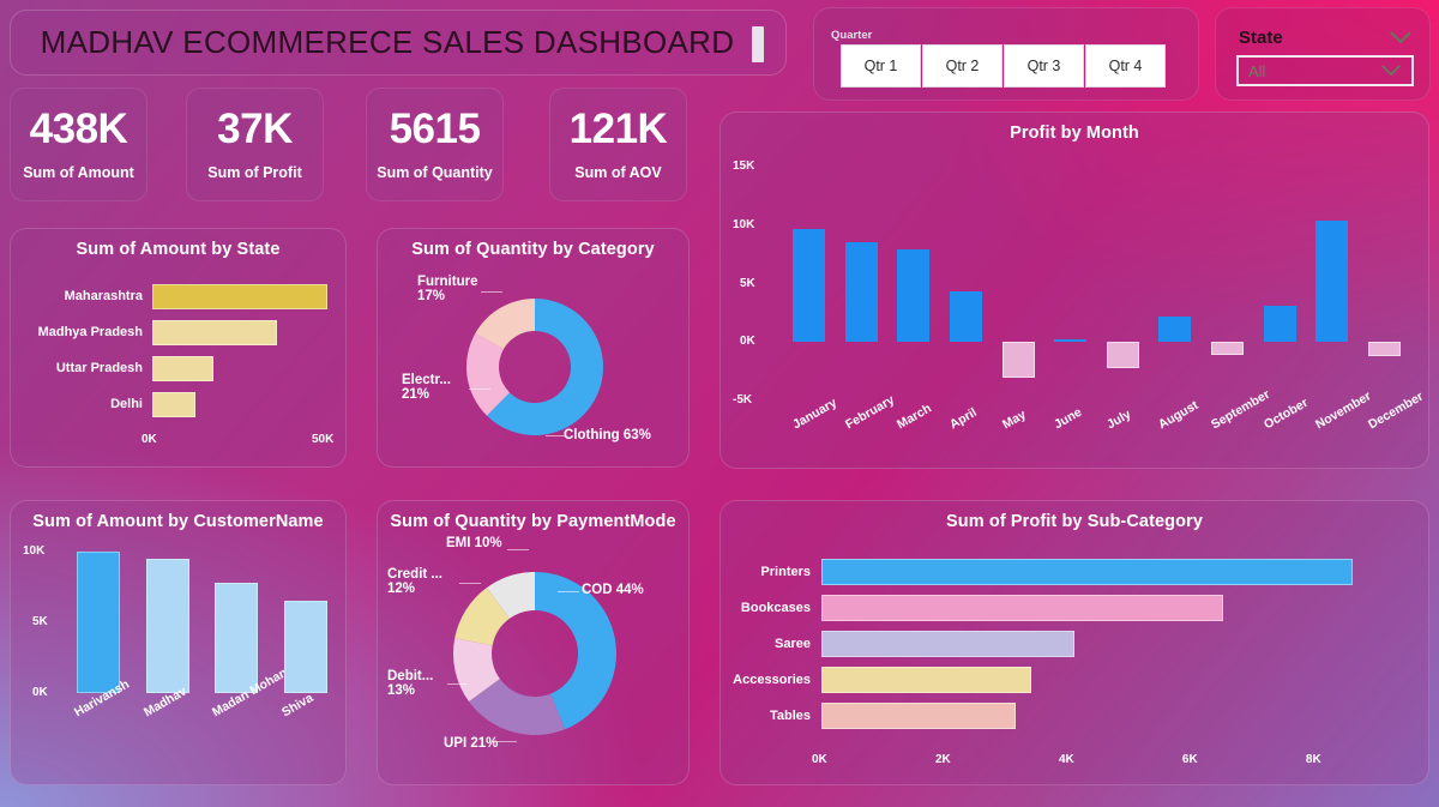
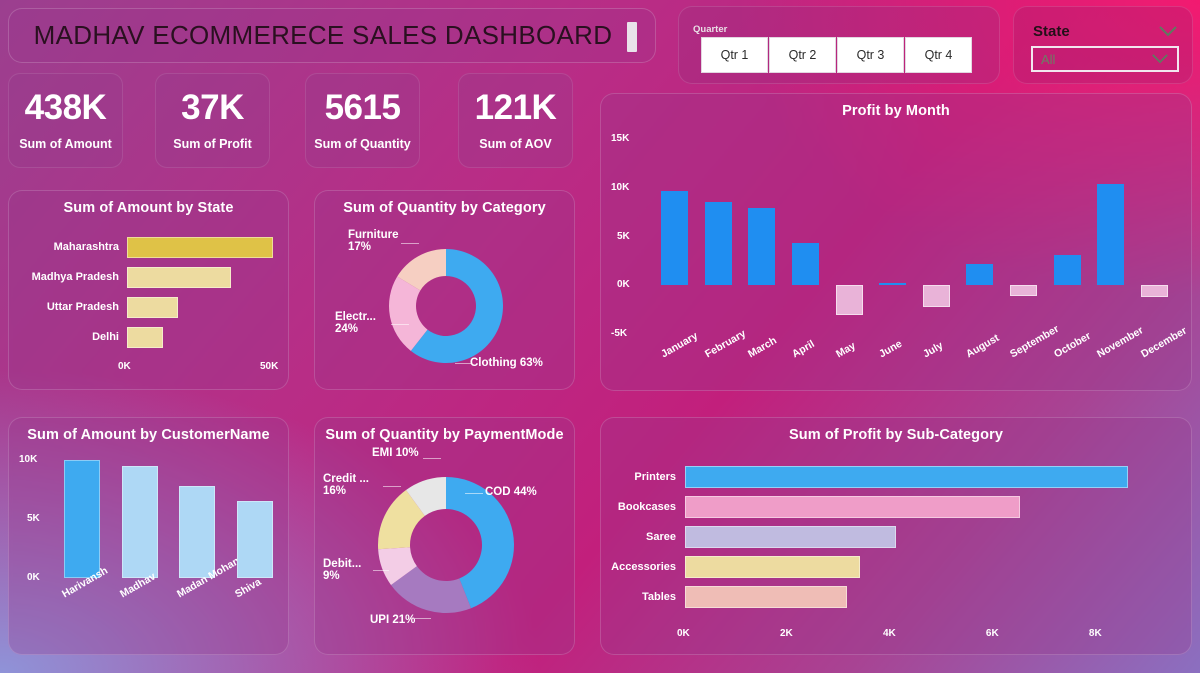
Sum of Quantity by Category/Electr...: 21% -> 24%
Sum of Quantity by PaymentMode/Debit...: 13% -> 9%
Sum of Quantity by PaymentMode/Credit ...: 12% -> 16%
